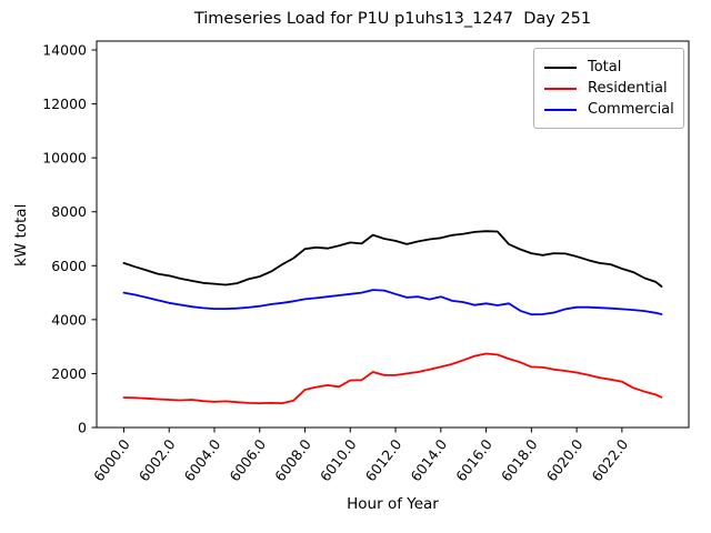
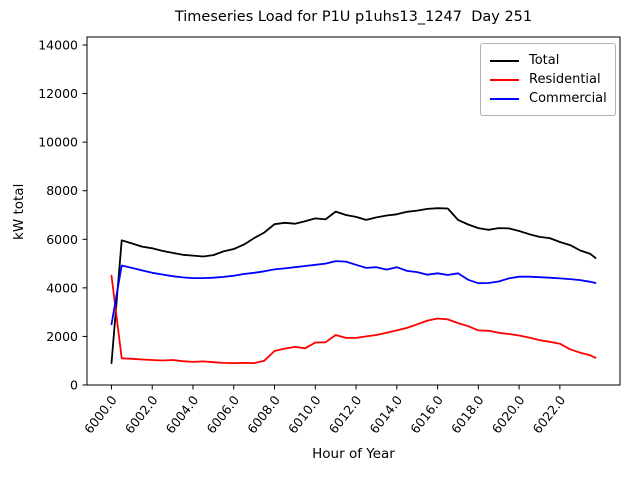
Total/6000: 6100 -> 900
Residential/6000: 1100 -> 4500
Commercial/6000: 5000 -> 2500
